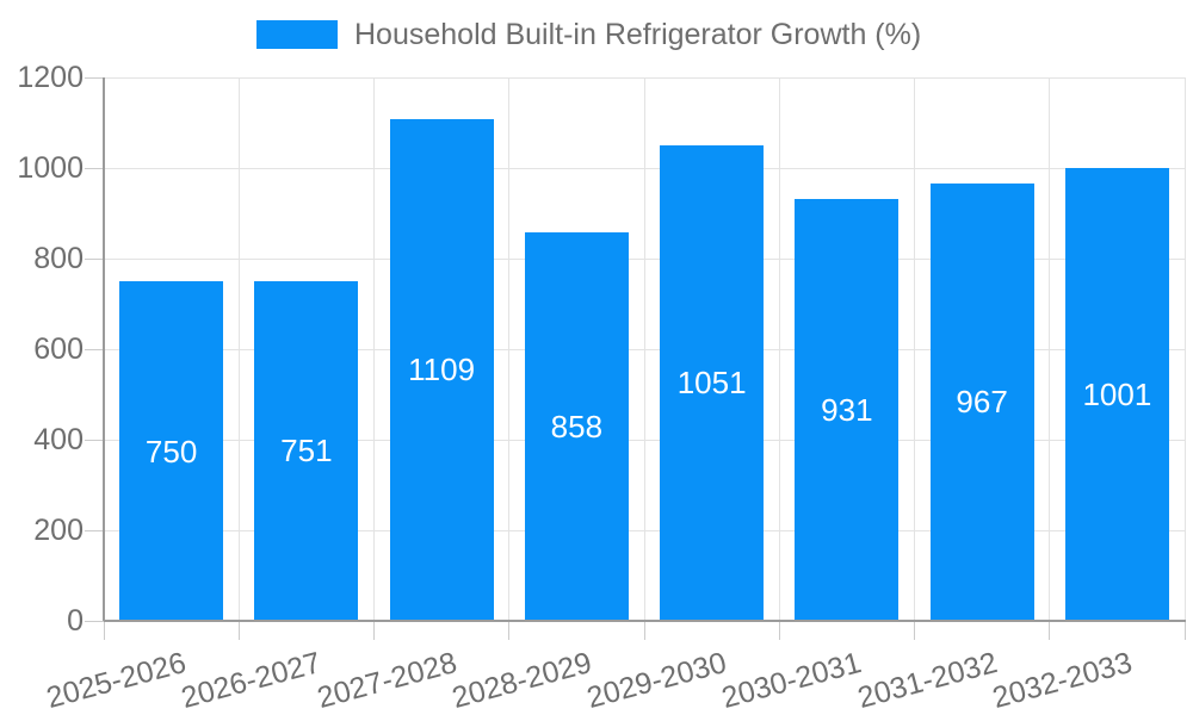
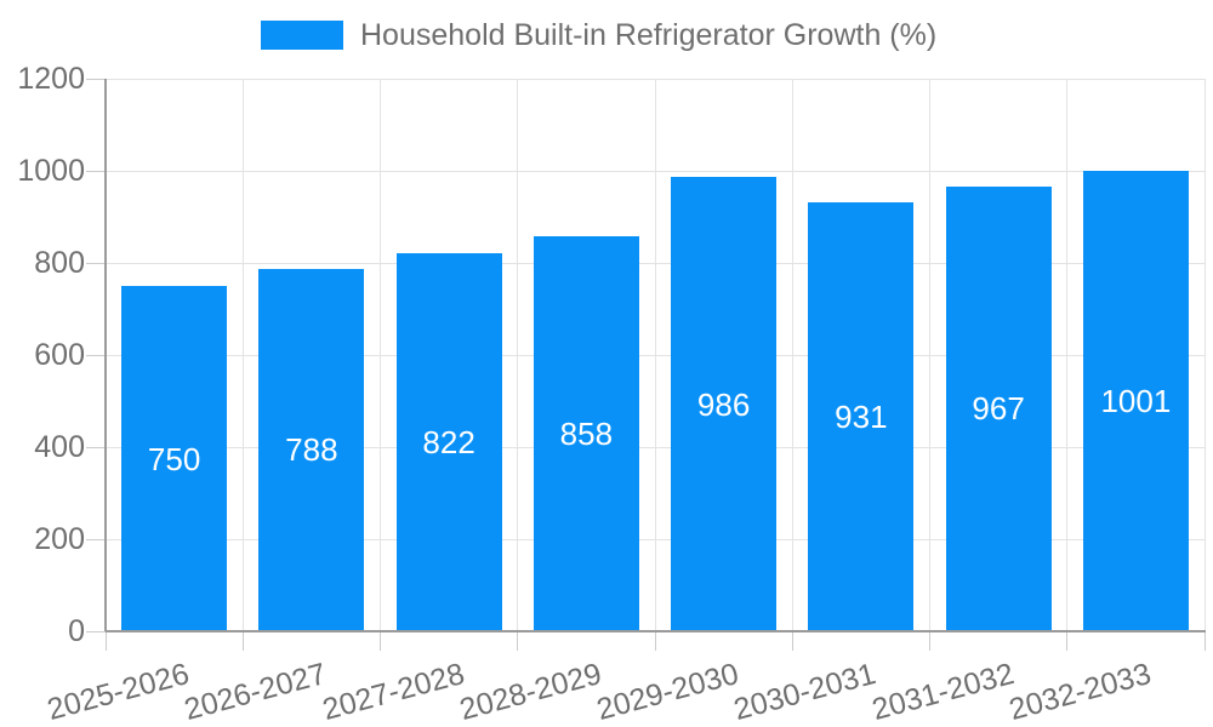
2026-2027: 751 -> 788
2027-2028: 1109 -> 822
2029-2030: 1051 -> 986
